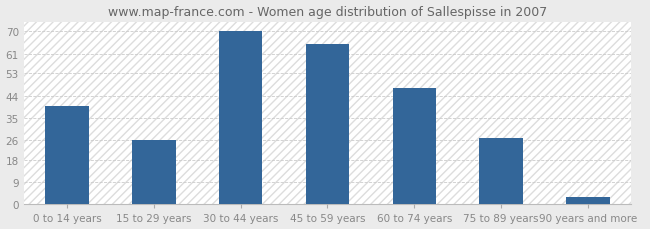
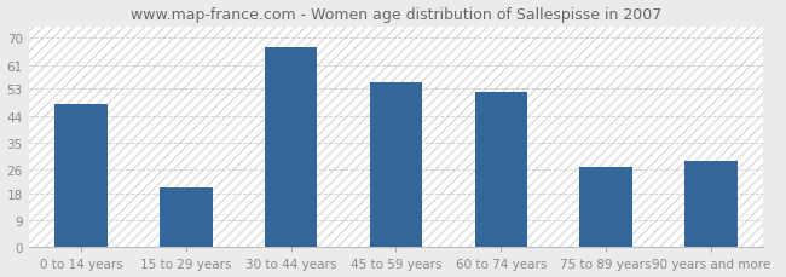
0 to 14 years: 40 -> 48
15 to 29 years: 26 -> 20
30 to 44 years: 70 -> 67
45 to 59 years: 65 -> 55
60 to 74 years: 47 -> 52
90 years and more: 3 -> 29
